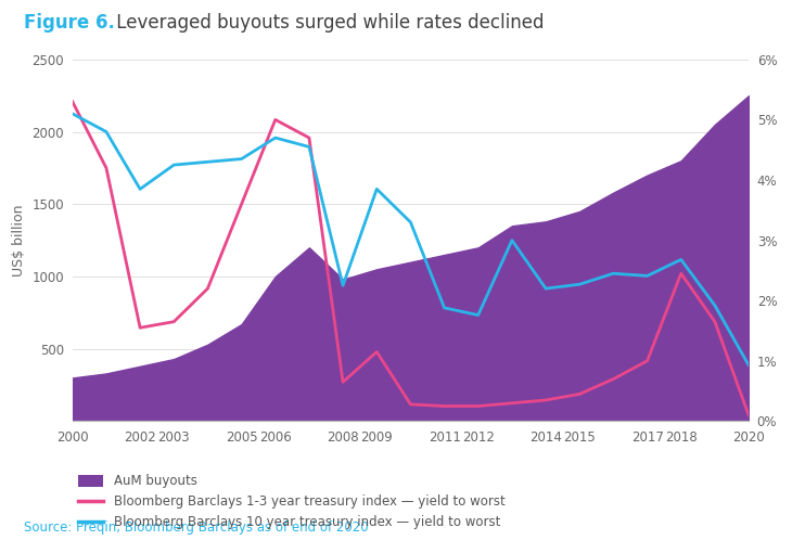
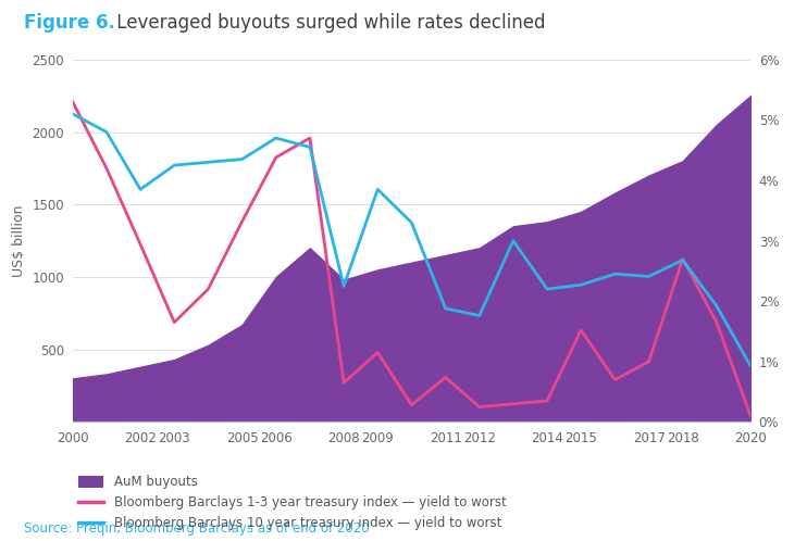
Bloomberg Barclays 1-3 year treasury index — yield to worst/2002: 1.55% -> 2.94%
Bloomberg Barclays 1-3 year treasury index — yield to worst/2005: 3.60% -> 3.32%
Bloomberg Barclays 1-3 year treasury index — yield to worst/2006: 5.00% -> 4.38%
Bloomberg Barclays 1-3 year treasury index — yield to worst/2011: 0.25% -> 0.74%
Bloomberg Barclays 1-3 year treasury index — yield to worst/2015: 0.45% -> 1.52%
Bloomberg Barclays 1-3 year treasury index — yield to worst/2018: 2.45% -> 2.70%
